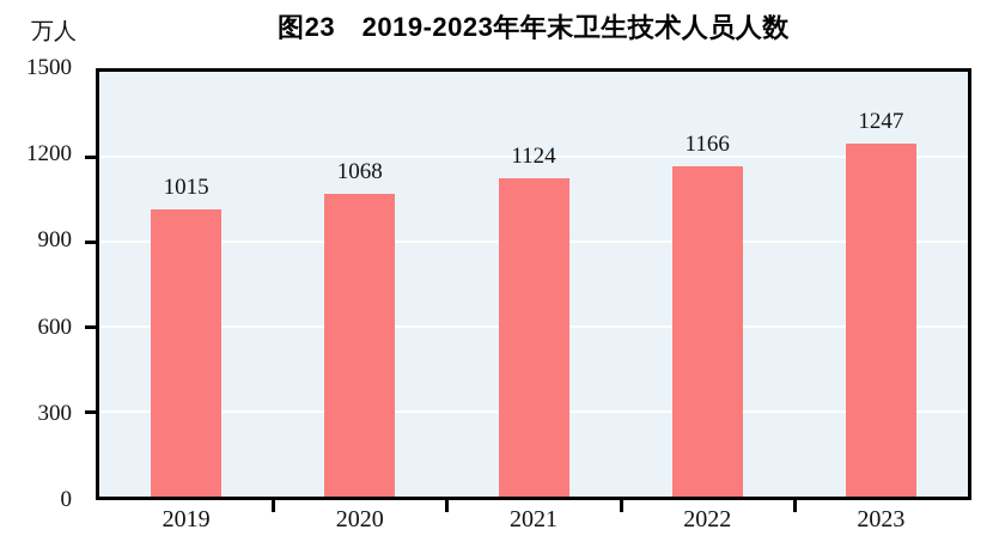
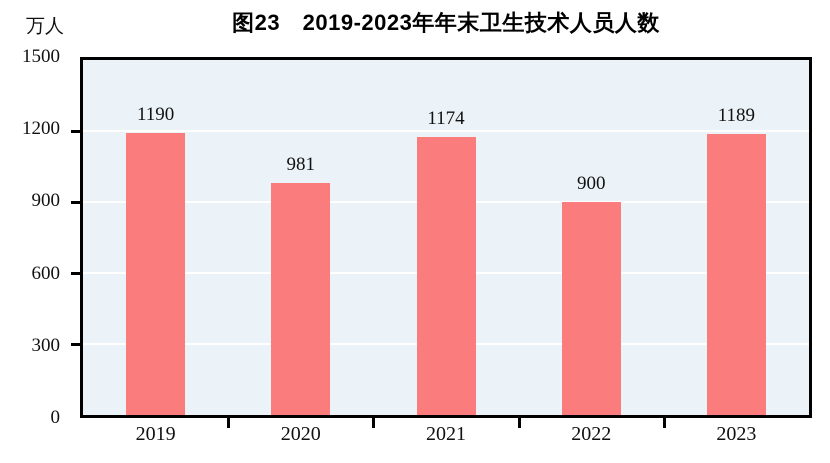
2019: 1015 -> 1190
2020: 1068 -> 981
2021: 1124 -> 1174
2022: 1166 -> 900
2023: 1247 -> 1189
